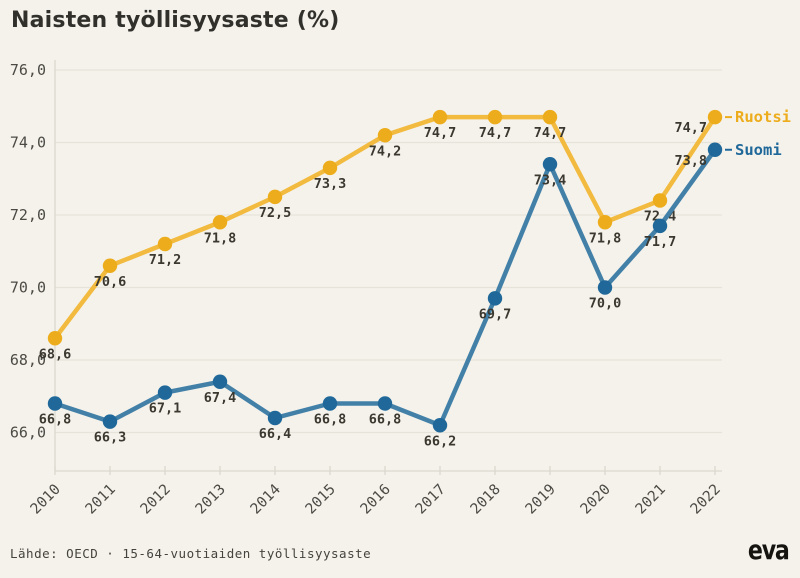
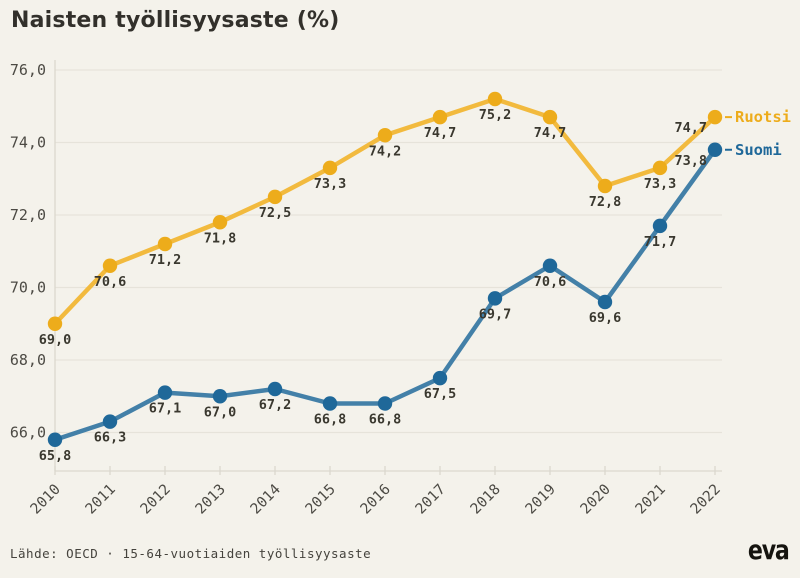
Ruotsi/2010: 68,6 -> 69,0
Suomi/2010: 66,8 -> 65,8
Suomi/2013: 67,4 -> 67,0
Suomi/2014: 66,4 -> 67,2
Suomi/2017: 66,2 -> 67,5
Ruotsi/2018: 74,7 -> 75,2
Suomi/2019: 73,4 -> 70,6
Ruotsi/2020: 71,8 -> 72,8
Suomi/2020: 70,0 -> 69,6
Ruotsi/2021: 72,4 -> 73,3
